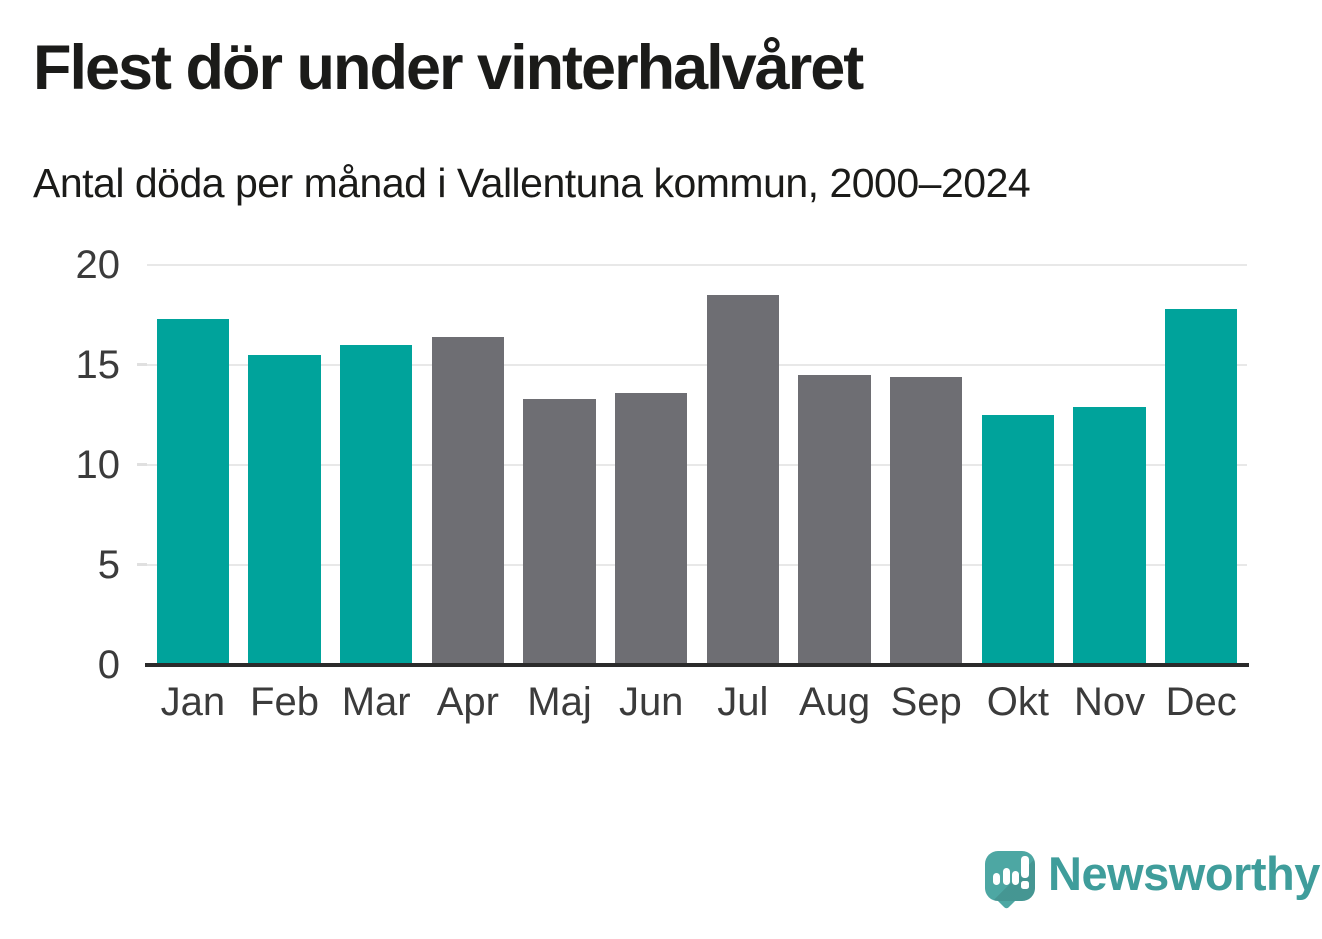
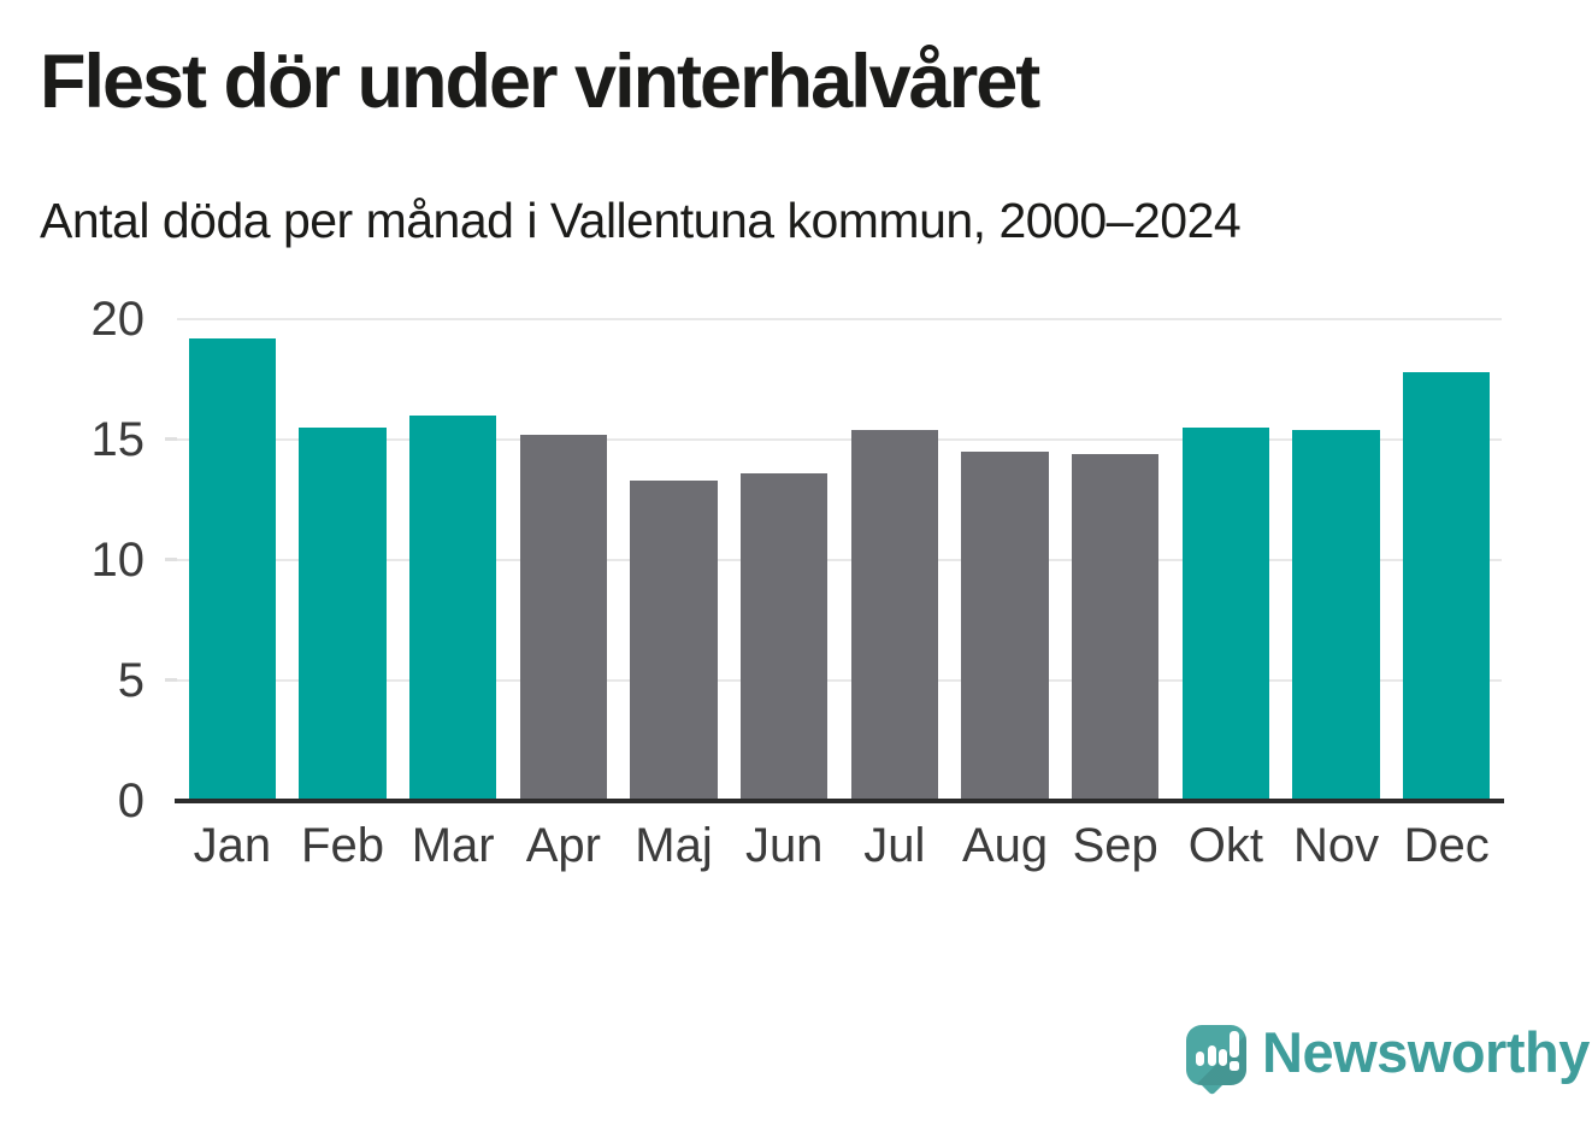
Jan: 17.3 -> 19.2
Apr: 16.4 -> 15.2
Jul: 18.5 -> 15.4
Okt: 12.5 -> 15.5
Nov: 12.9 -> 15.4
